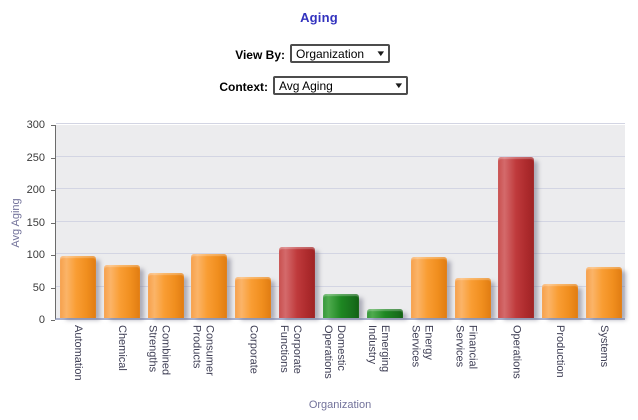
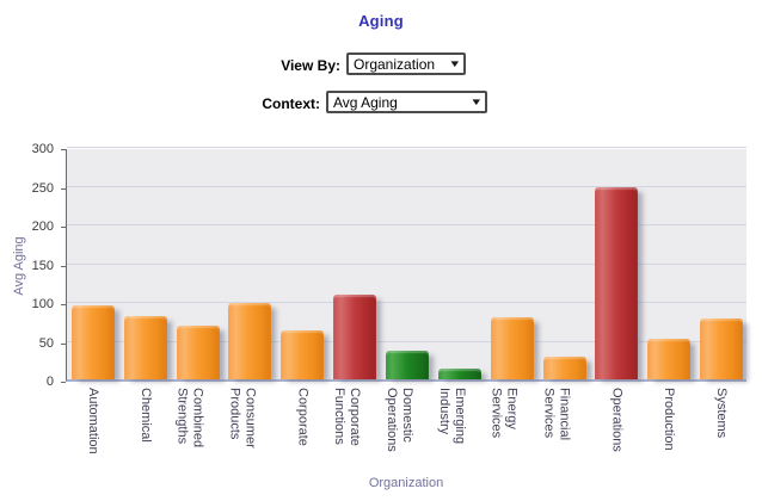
Energy Services: 90 -> 80
Financial Services: 60 -> 30
